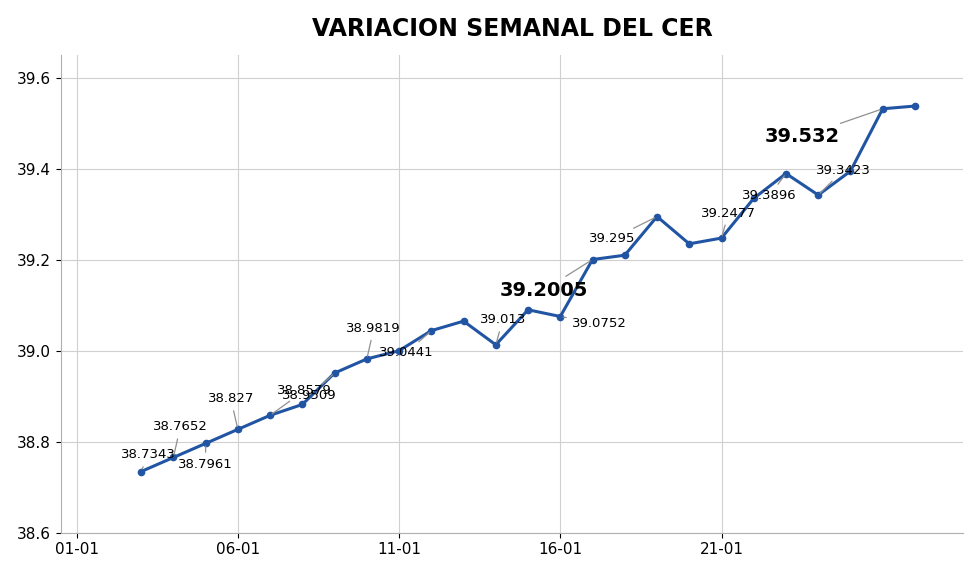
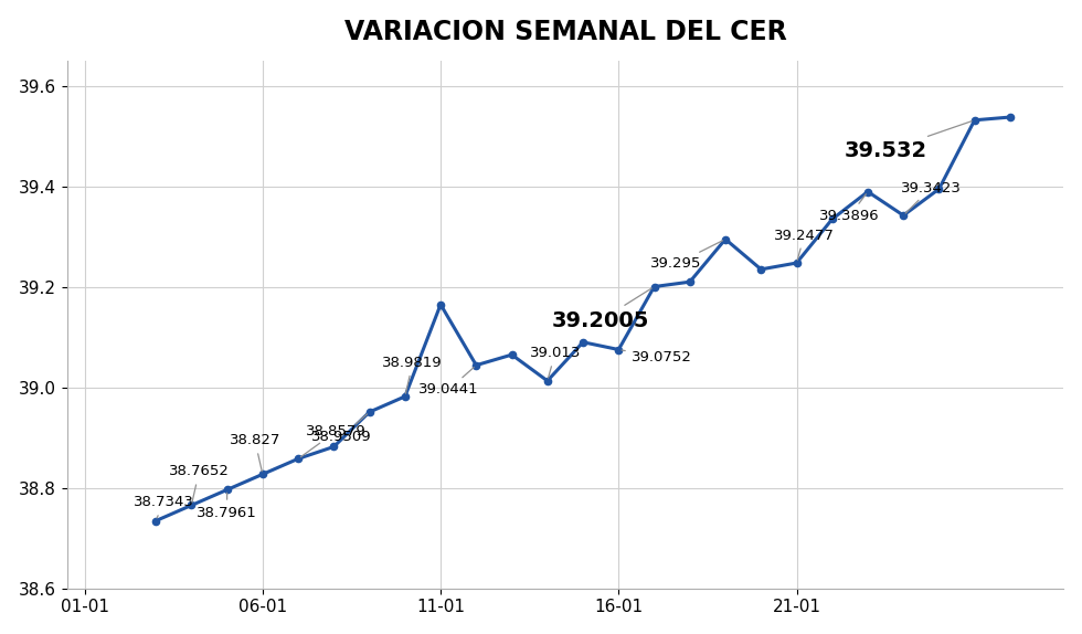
11-01: 39.000 -> 39.165
